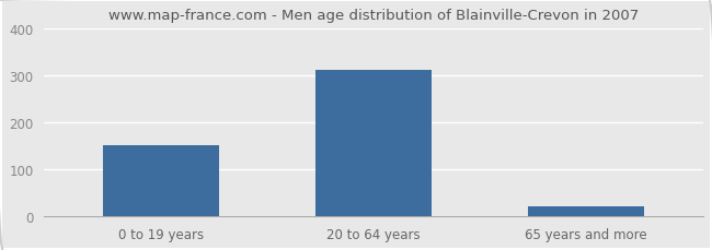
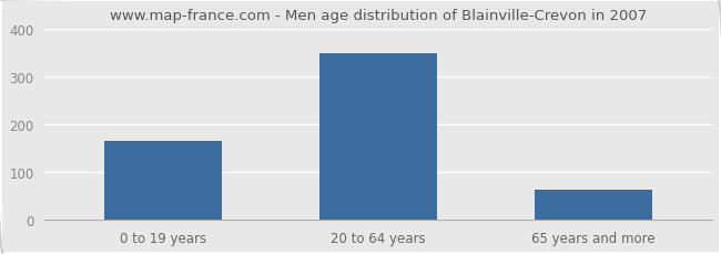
0 to 19 years: 150 -> 165
20 to 64 years: 310 -> 348
65 years and more: 20 -> 62
